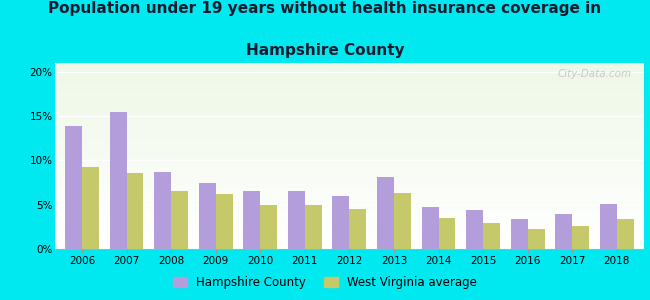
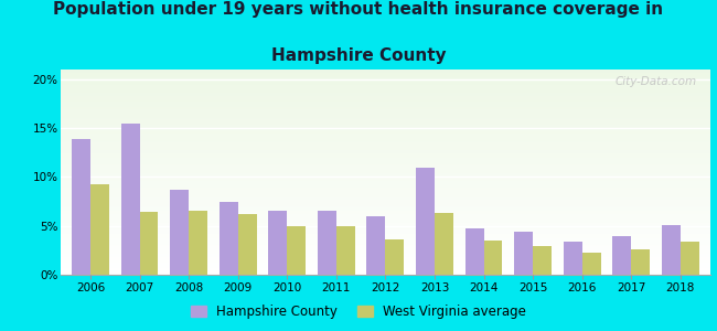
West Virginia average/2007: 8.6% -> 6.4%
West Virginia average/2012: 4.5% -> 3.6%
Hampshire County/2013: 8.1% -> 11.0%
